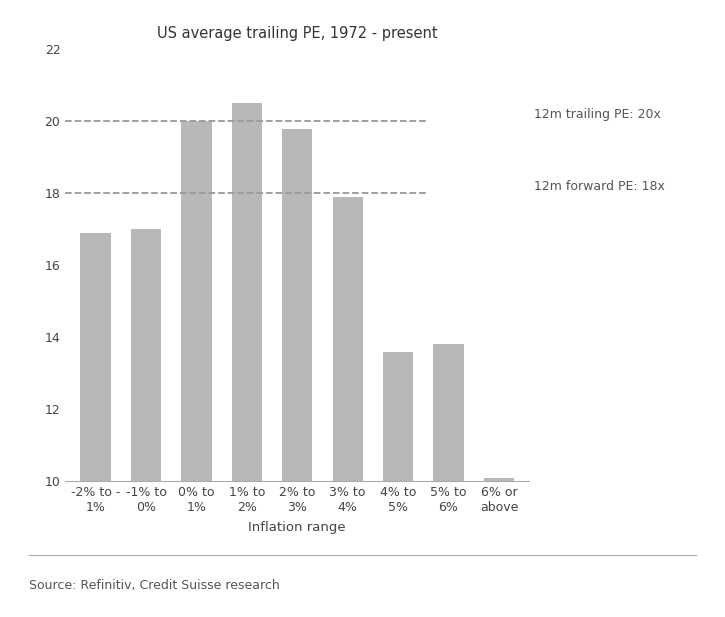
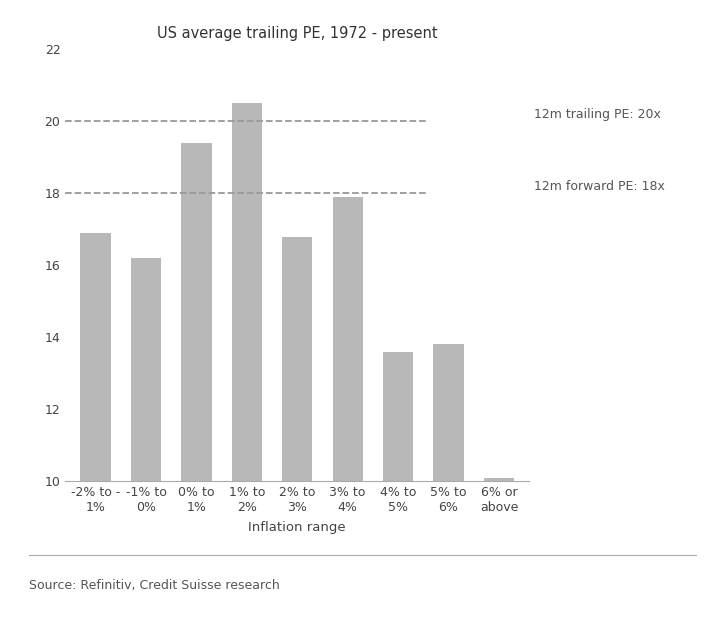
-1% to 0%: 17.0 -> 16.2
0% to 1%: 20.0 -> 19.4
2% to 3%: 19.8 -> 16.8
